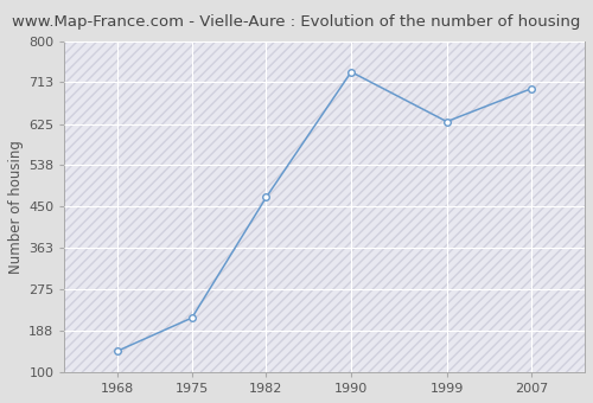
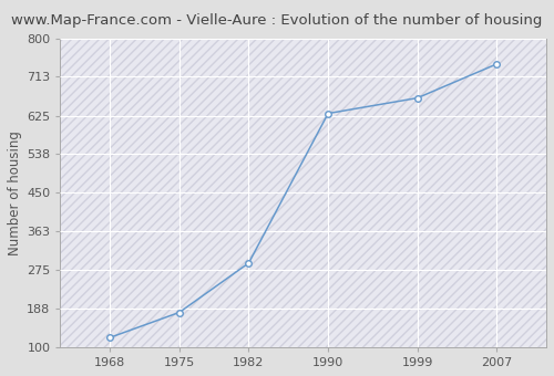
1968: 145 -> 122
1975: 215 -> 179
1982: 470 -> 291
1990: 735 -> 630
1999: 630 -> 665
2007: 700 -> 742
